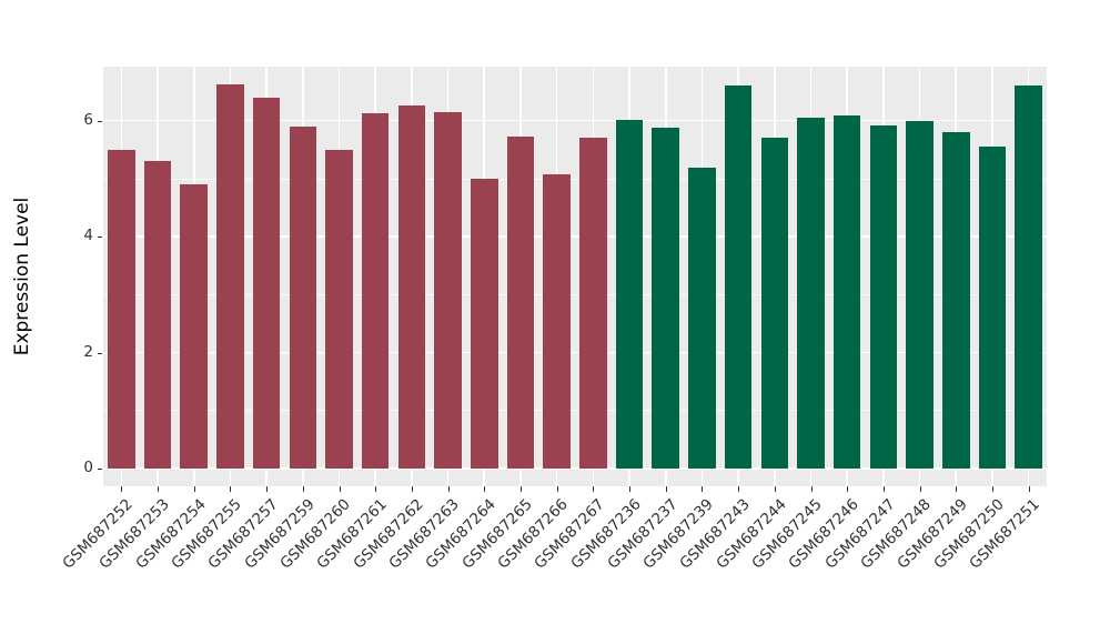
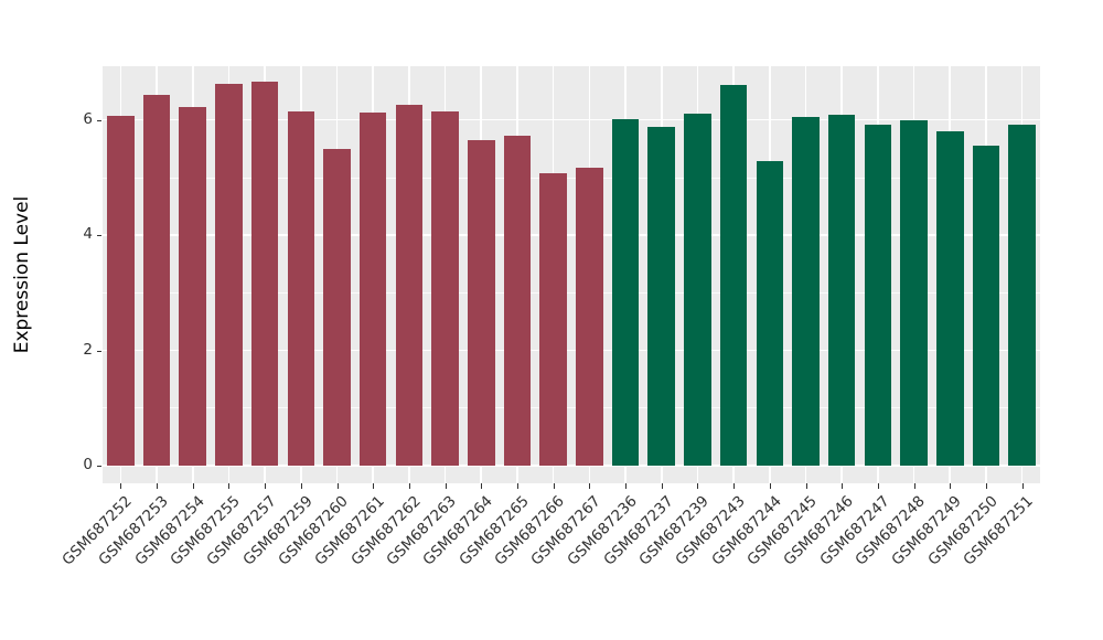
GSM687252: 5.5 -> 6.1
GSM687253: 5.3 -> 6.4
GSM687254: 4.9 -> 6.2
GSM687257: 6.4 -> 6.7
GSM687259: 5.9 -> 6.1
GSM687264: 5.0 -> 5.7
GSM687267: 5.7 -> 5.2
GSM687239: 5.2 -> 6.1
GSM687244: 5.7 -> 5.3
GSM687251: 6.6 -> 5.9
